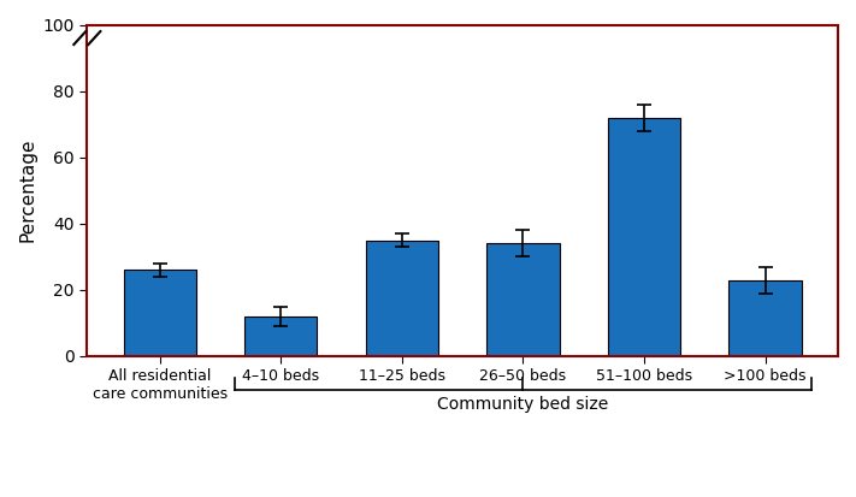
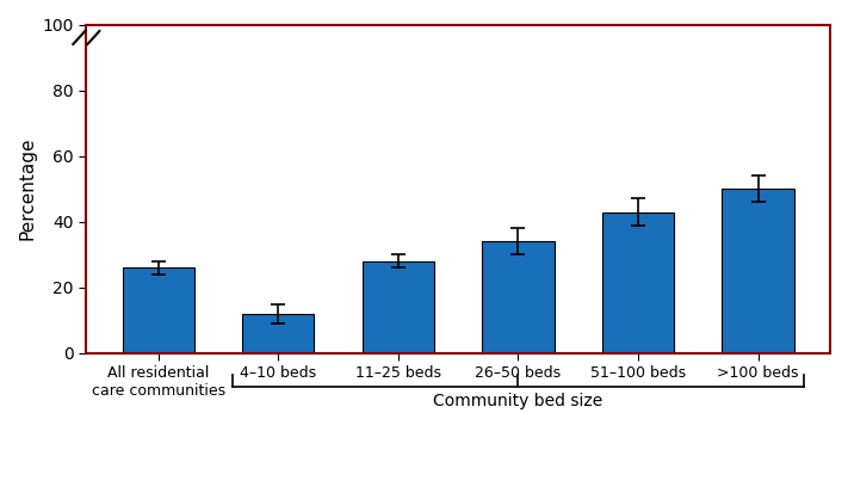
11–25 beds: 35 -> 28
51–100 beds: 72 -> 43
>100 beds: 23 -> 50
